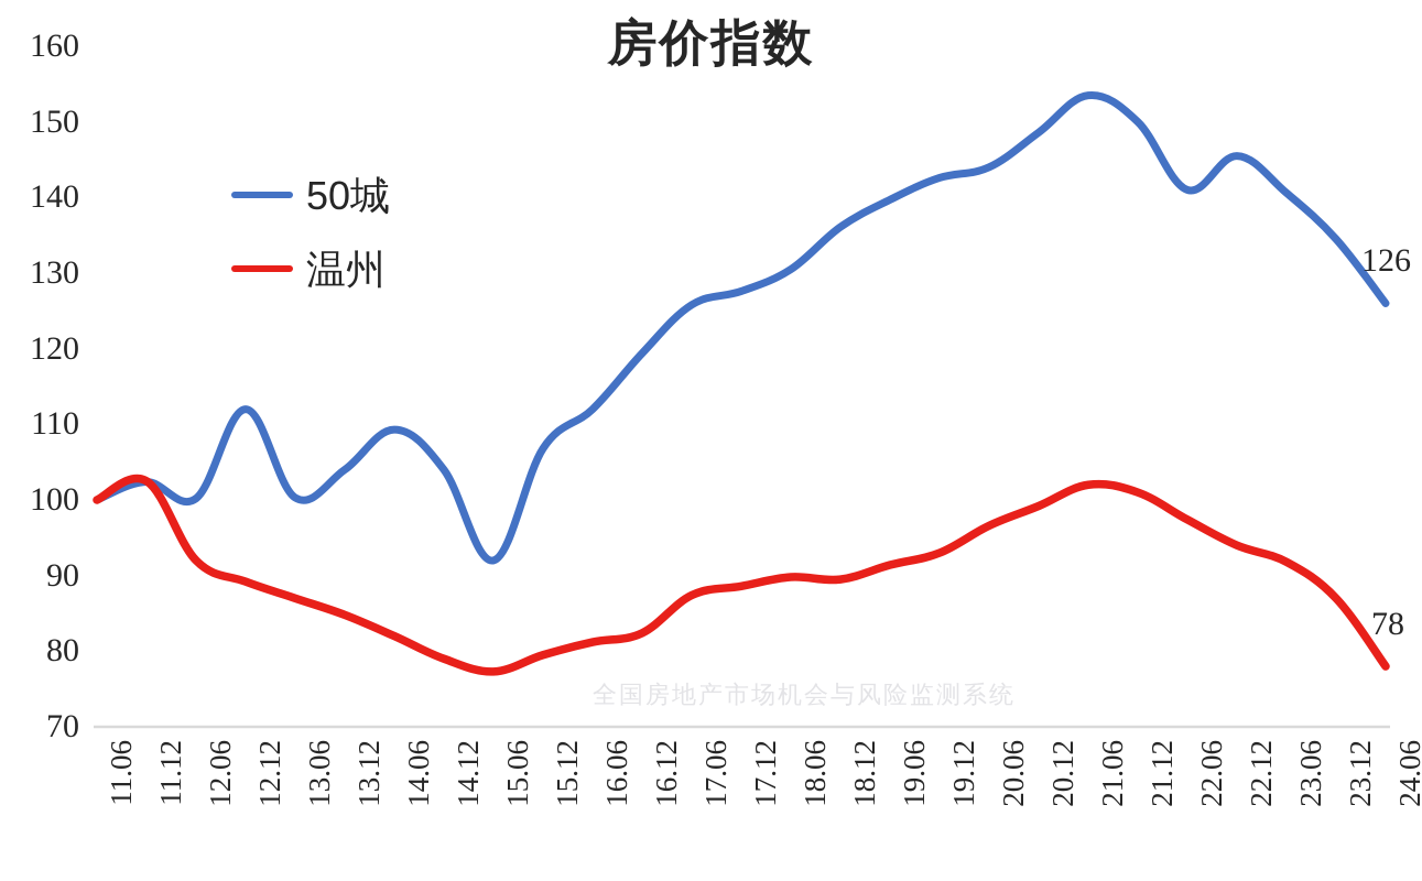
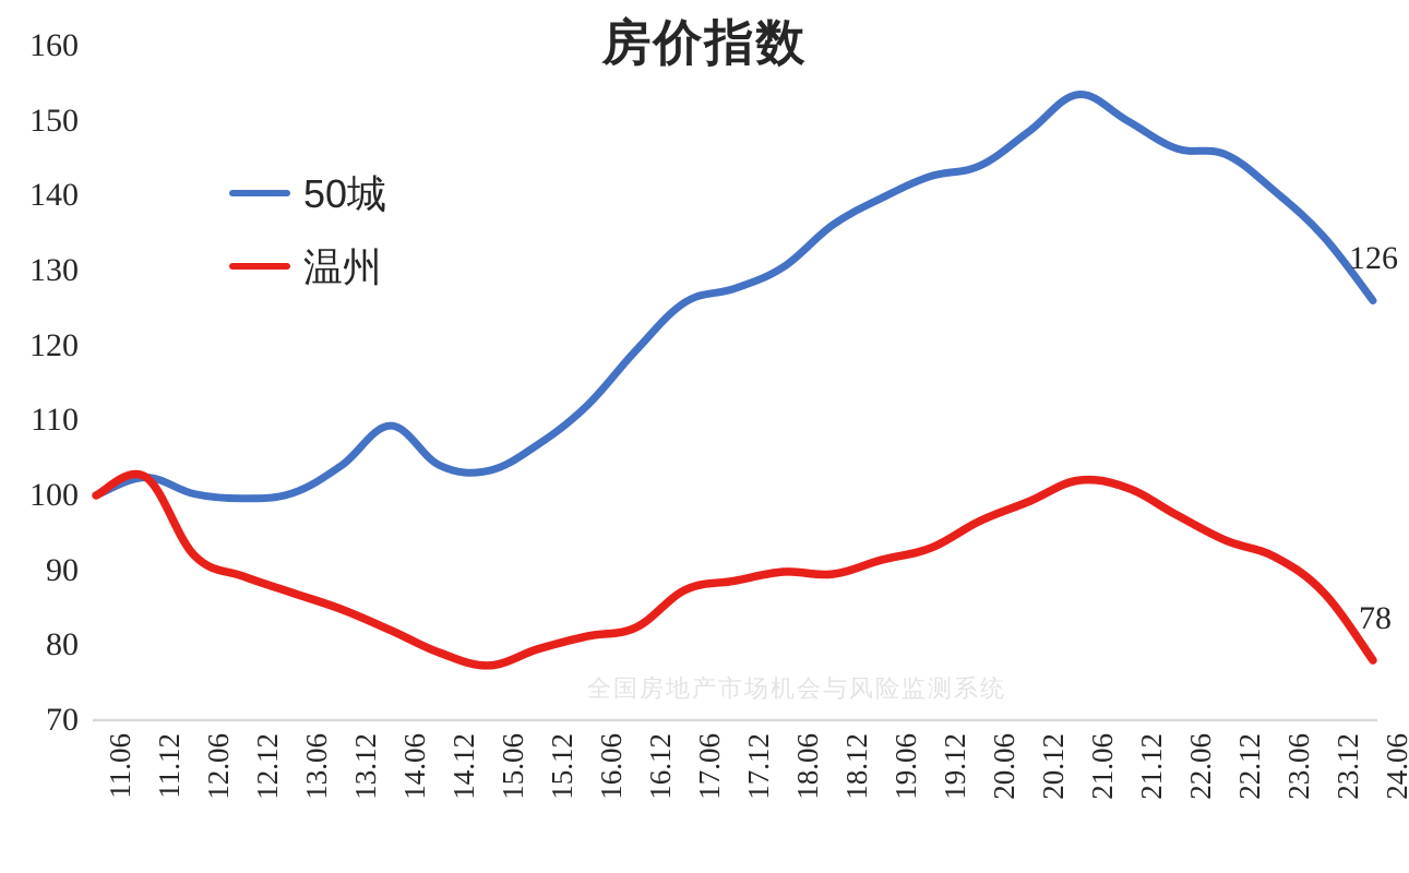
50城/12.12: 112 -> 100
50城/15.06: 92 -> 103
50城/22.06: 141 -> 146
